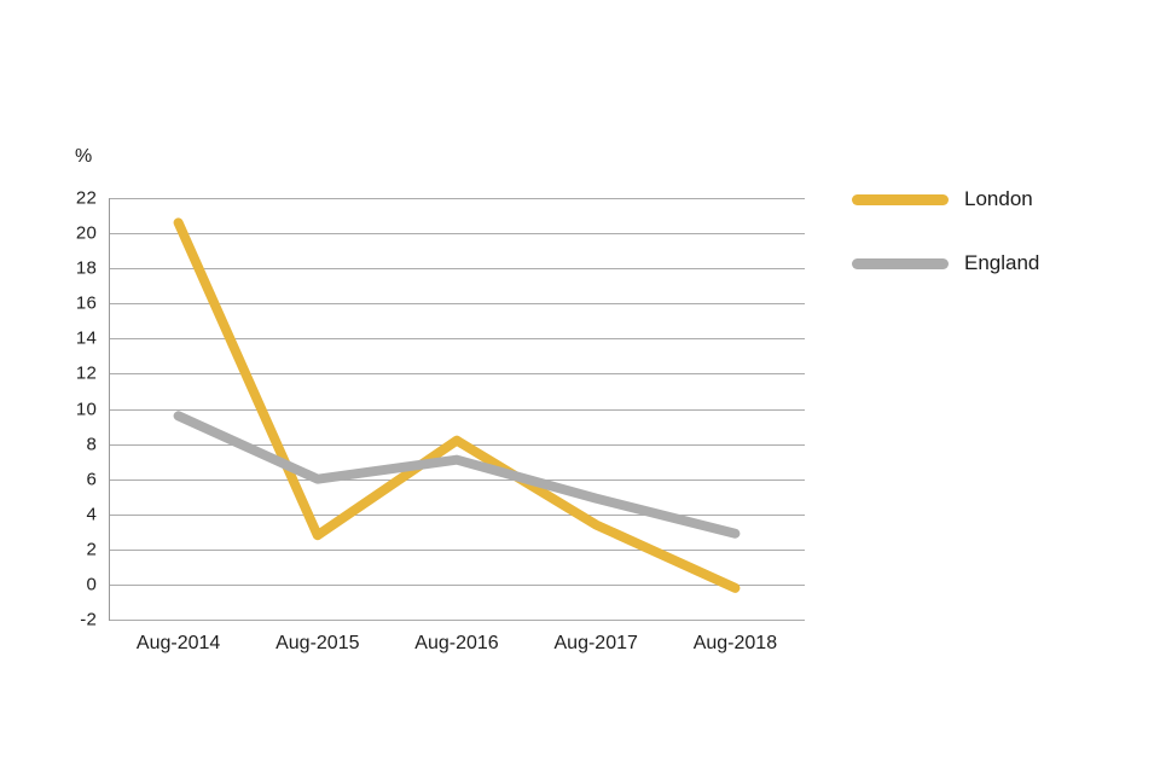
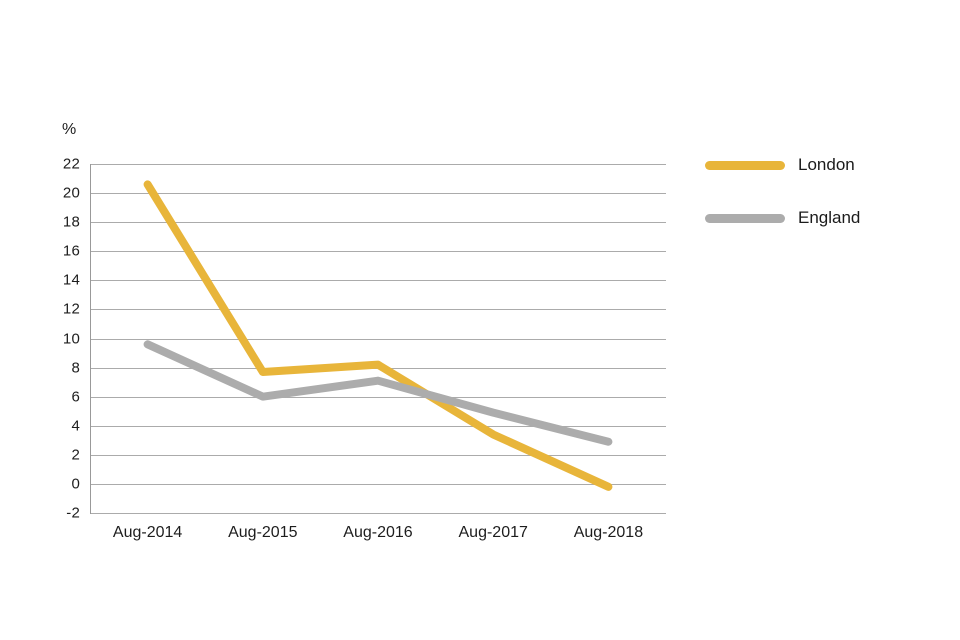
London/Aug-2015: 2.8 -> 7.7
